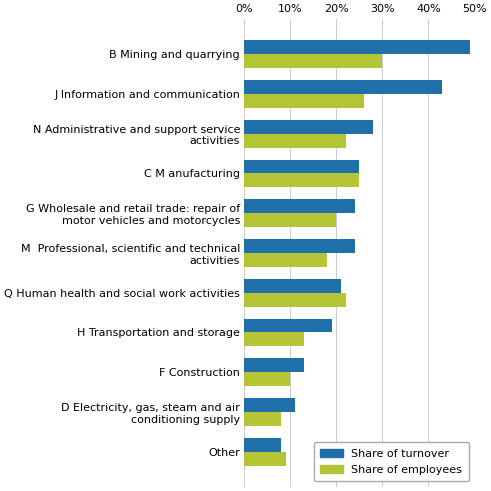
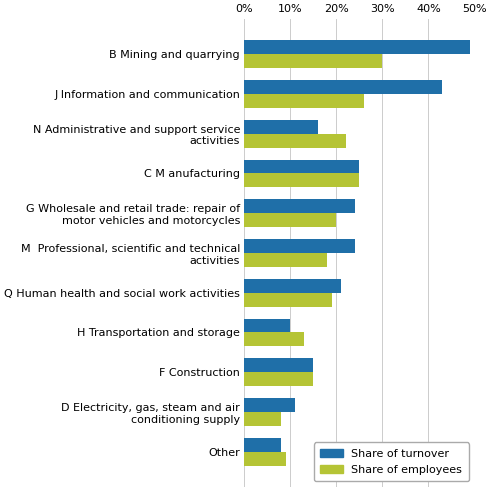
Share of turnover/N Administrative and support service activities: 28% -> 16%
Share of employees/Q Human health and social work activities: 22% -> 19%
Share of turnover/H Transportation and storage: 19% -> 10%
Share of turnover/F Construction: 13% -> 15%
Share of employees/F Construction: 10% -> 15%
